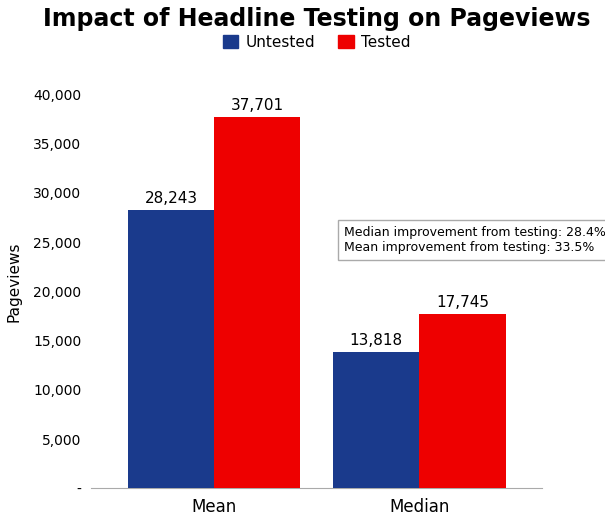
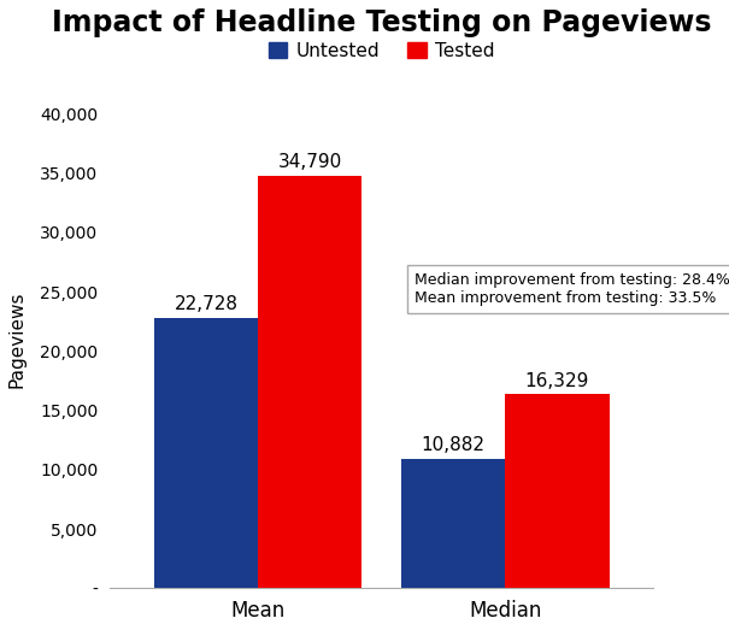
Untested/Mean: 28,243 -> 22,728
Tested/Mean: 37,701 -> 34,790
Untested/Median: 13,818 -> 10,882
Tested/Median: 17,745 -> 16,329
